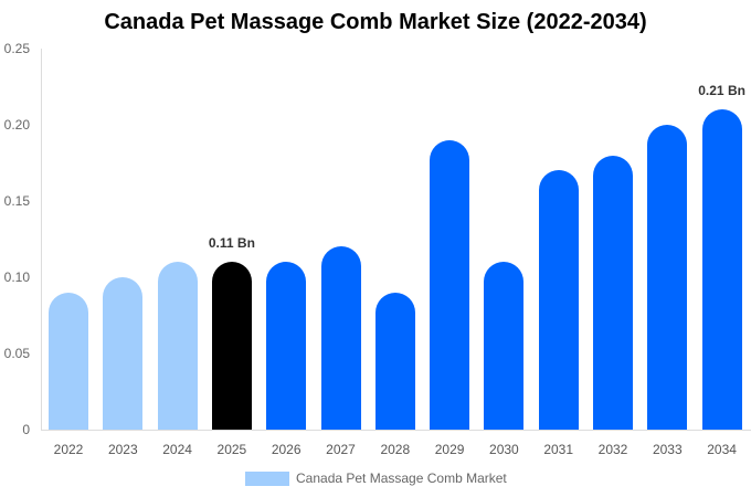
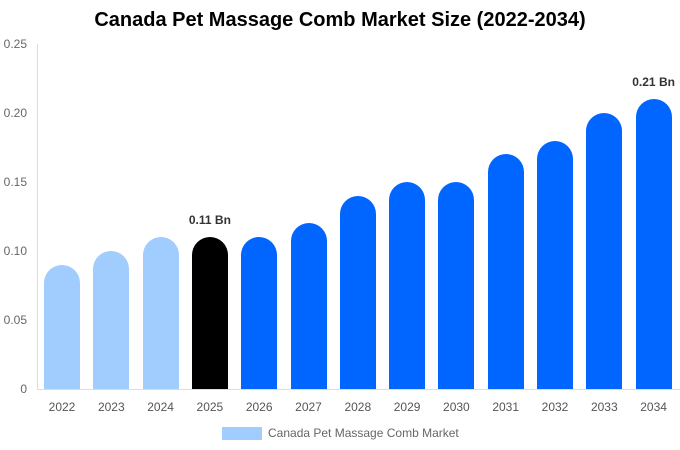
2028: 0.09 -> 0.14
2029: 0.19 -> 0.15
2030: 0.11 -> 0.15
